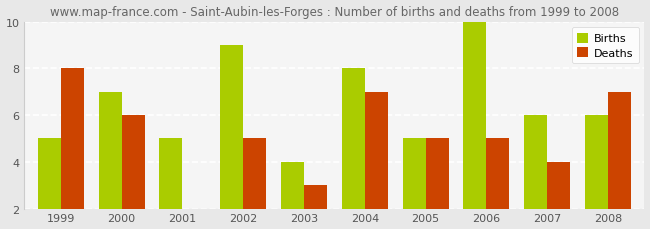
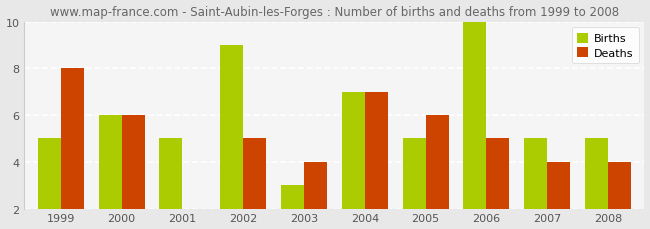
Births/2000: 7 -> 6
Births/2003: 4 -> 3
Deaths/2003: 3 -> 4
Births/2004: 8 -> 7
Deaths/2005: 5 -> 6
Births/2007: 6 -> 5
Births/2008: 6 -> 5
Deaths/2008: 7 -> 4
